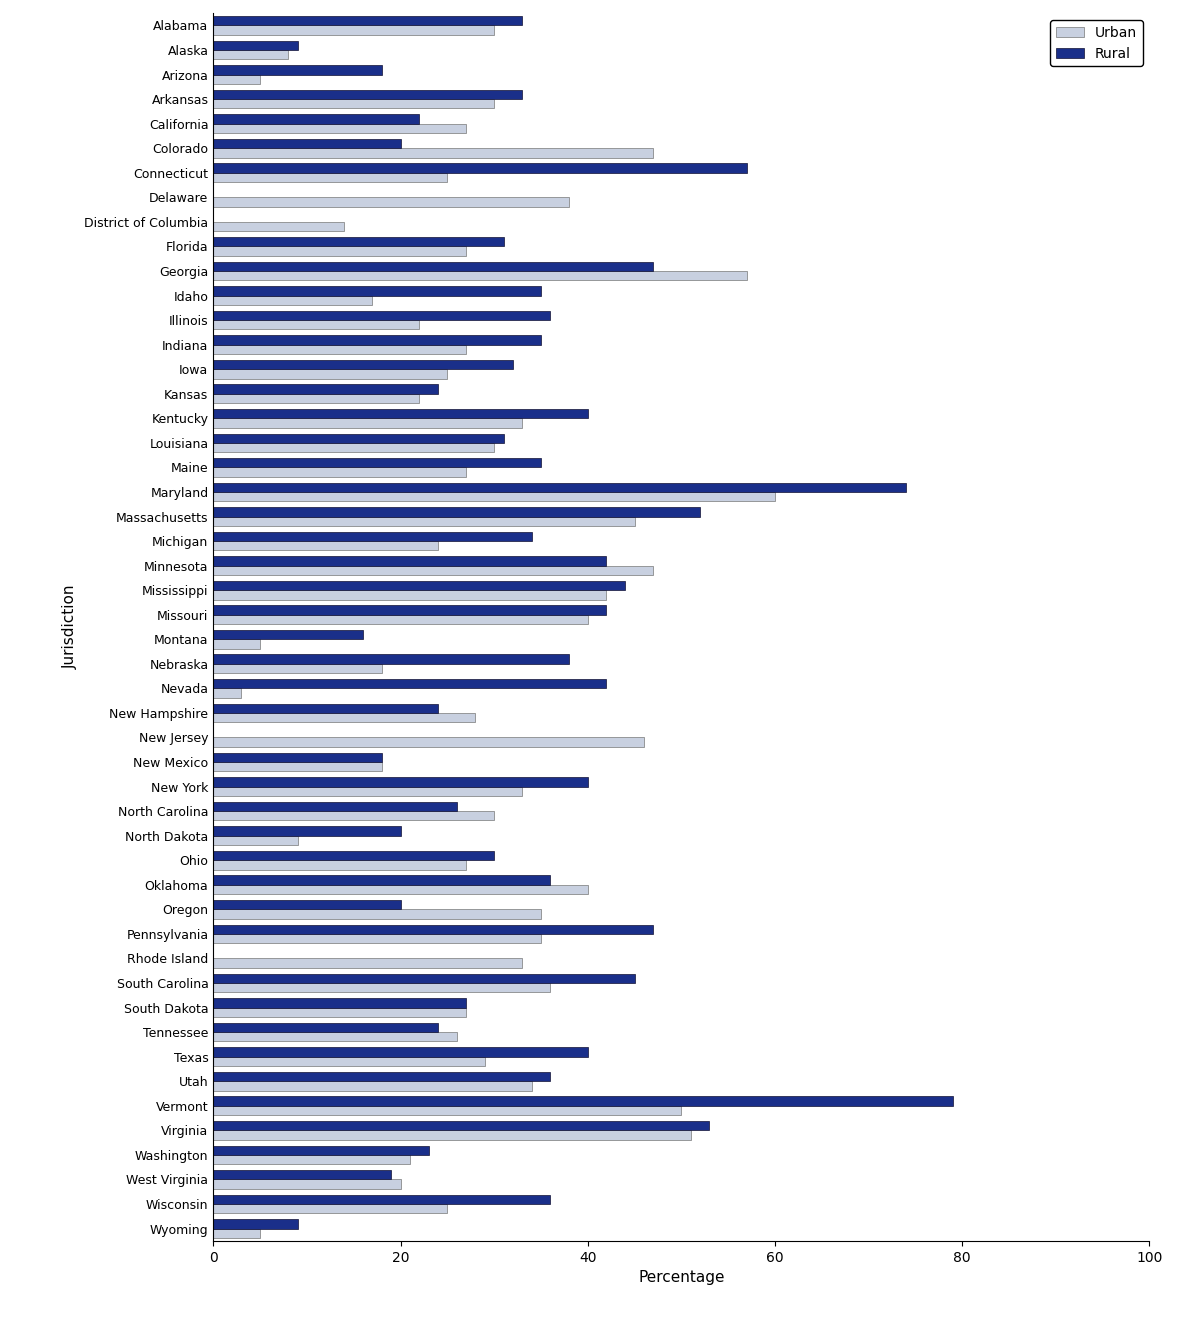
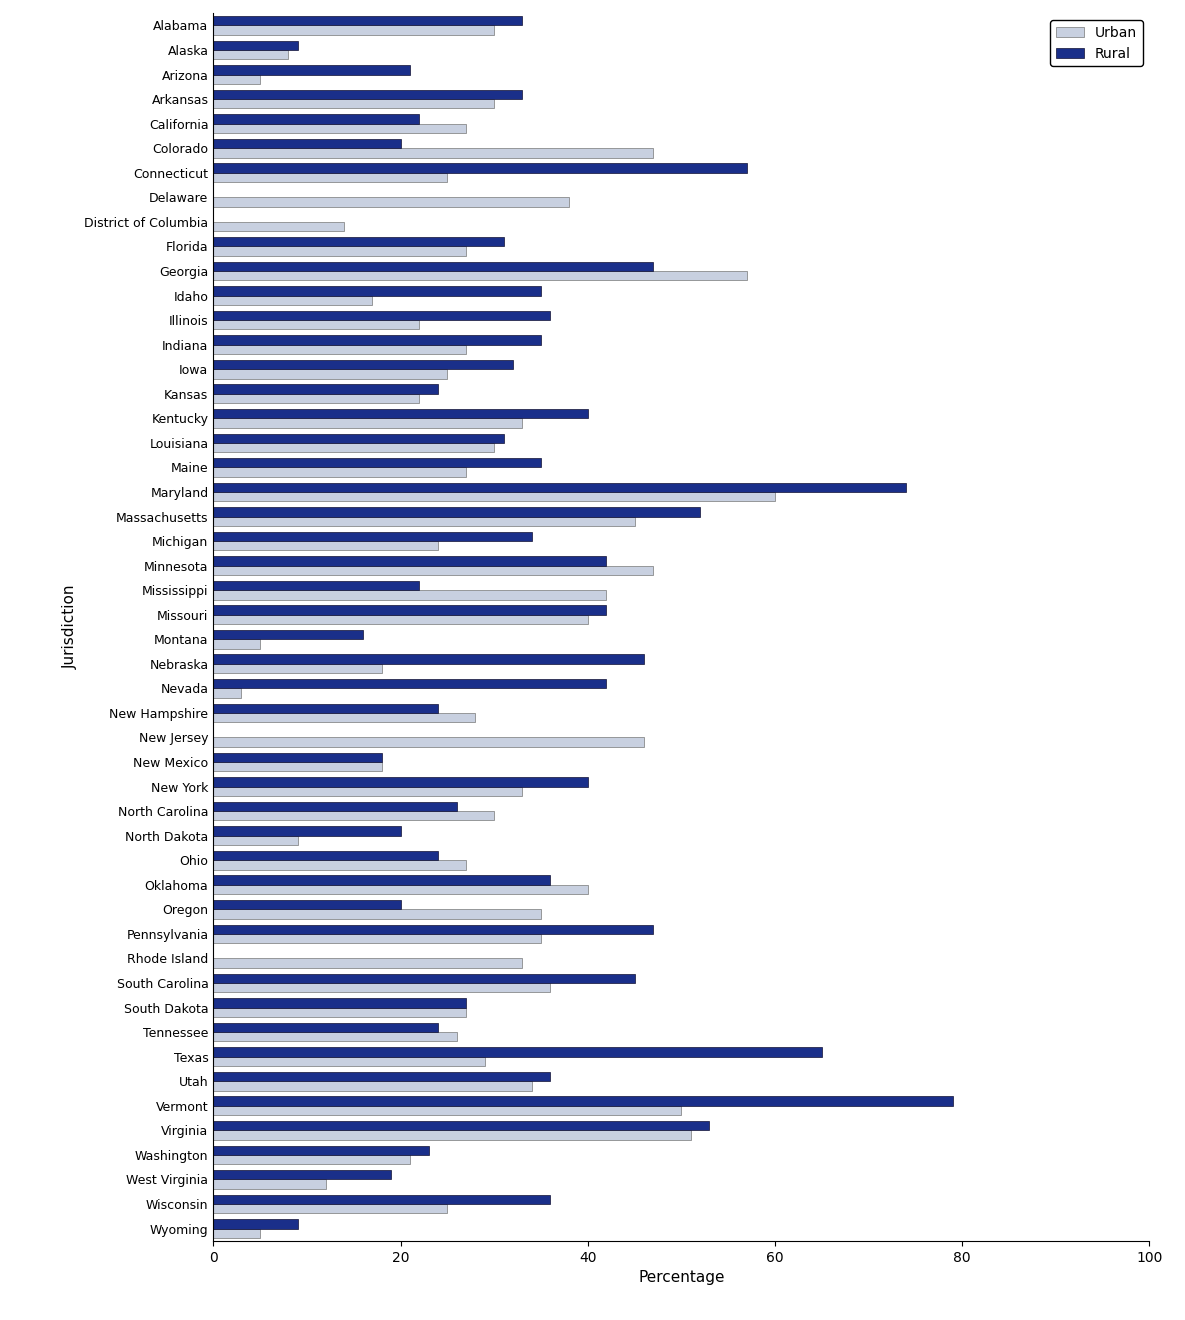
Rural/Arizona: 18 -> 21
Rural/Mississippi: 44 -> 22
Rural/Nebraska: 38 -> 46
Rural/Ohio: 30 -> 24
Rural/Texas: 40 -> 65
Urban/West Virginia: 20 -> 12
